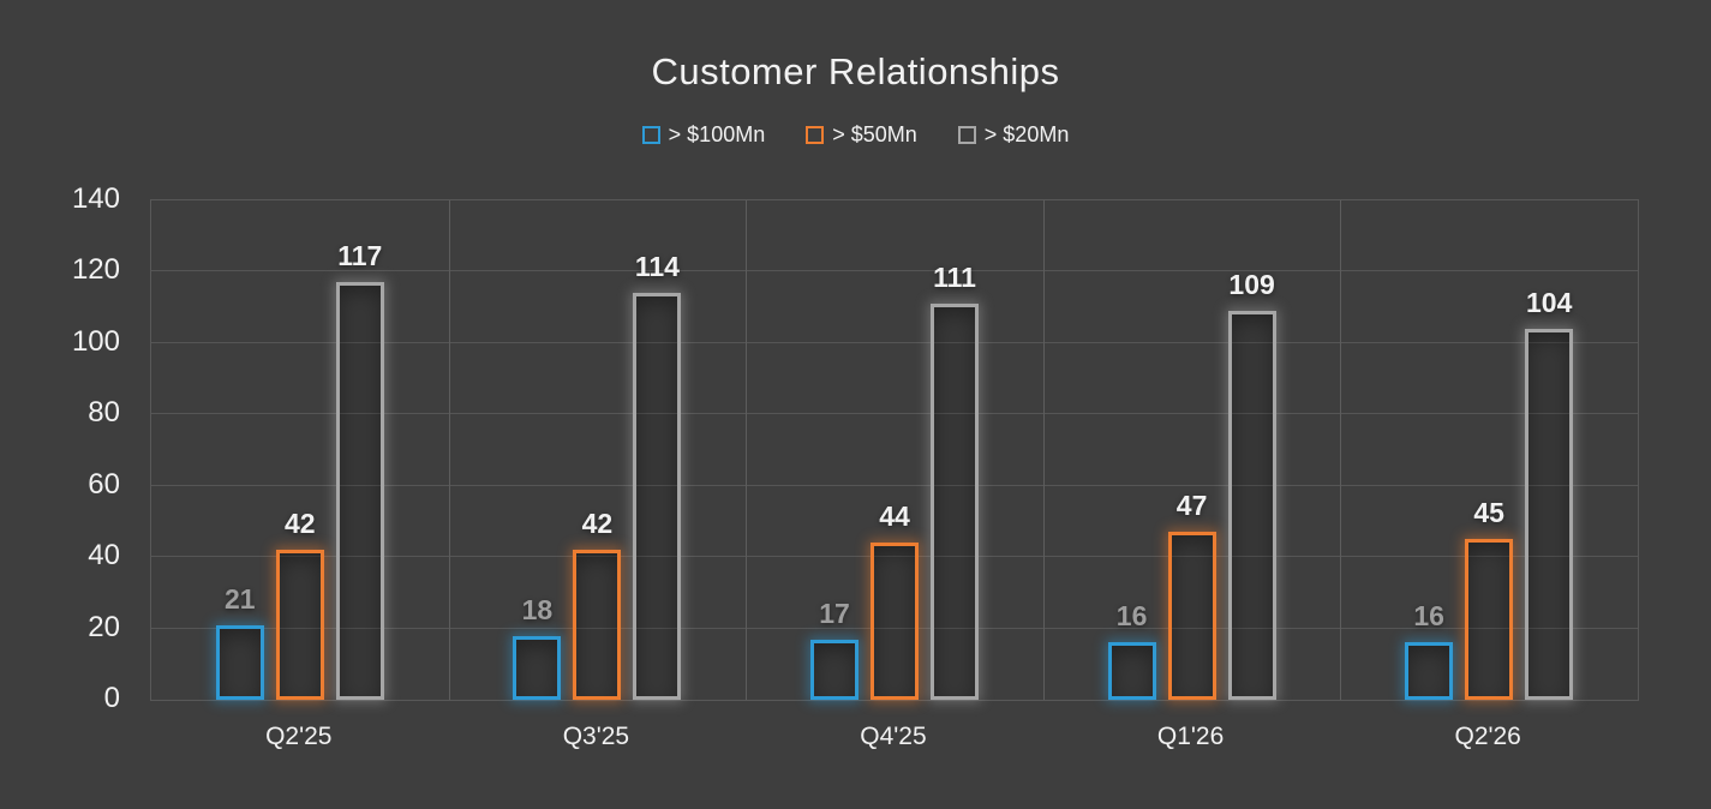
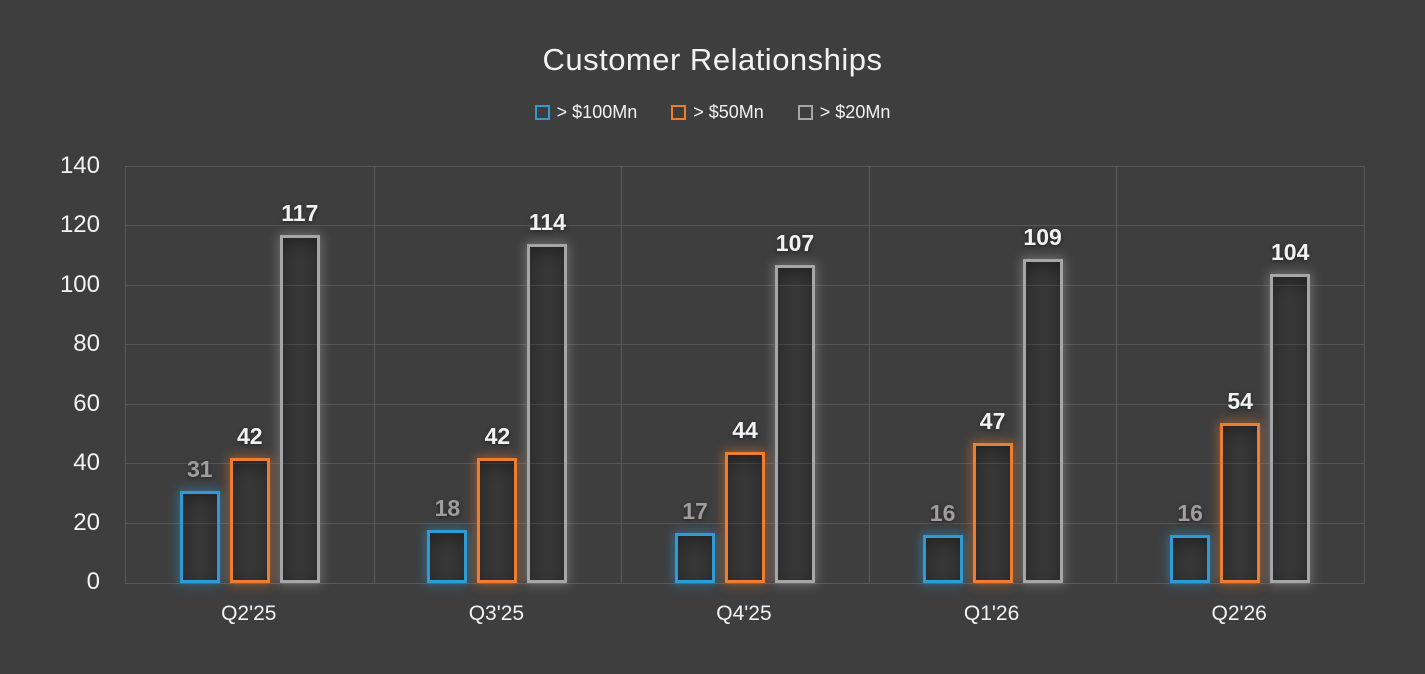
> $100Mn/Q2'25: 21 -> 31
> $20Mn/Q4'25: 111 -> 107
> $50Mn/Q2'26: 45 -> 54
